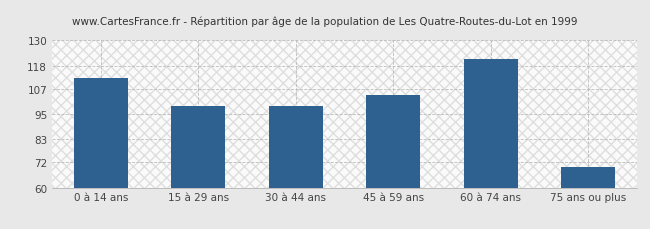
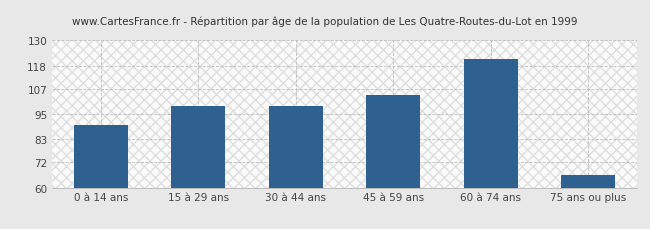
0 à 14 ans: 112 -> 90
75 ans ou plus: 70 -> 66
